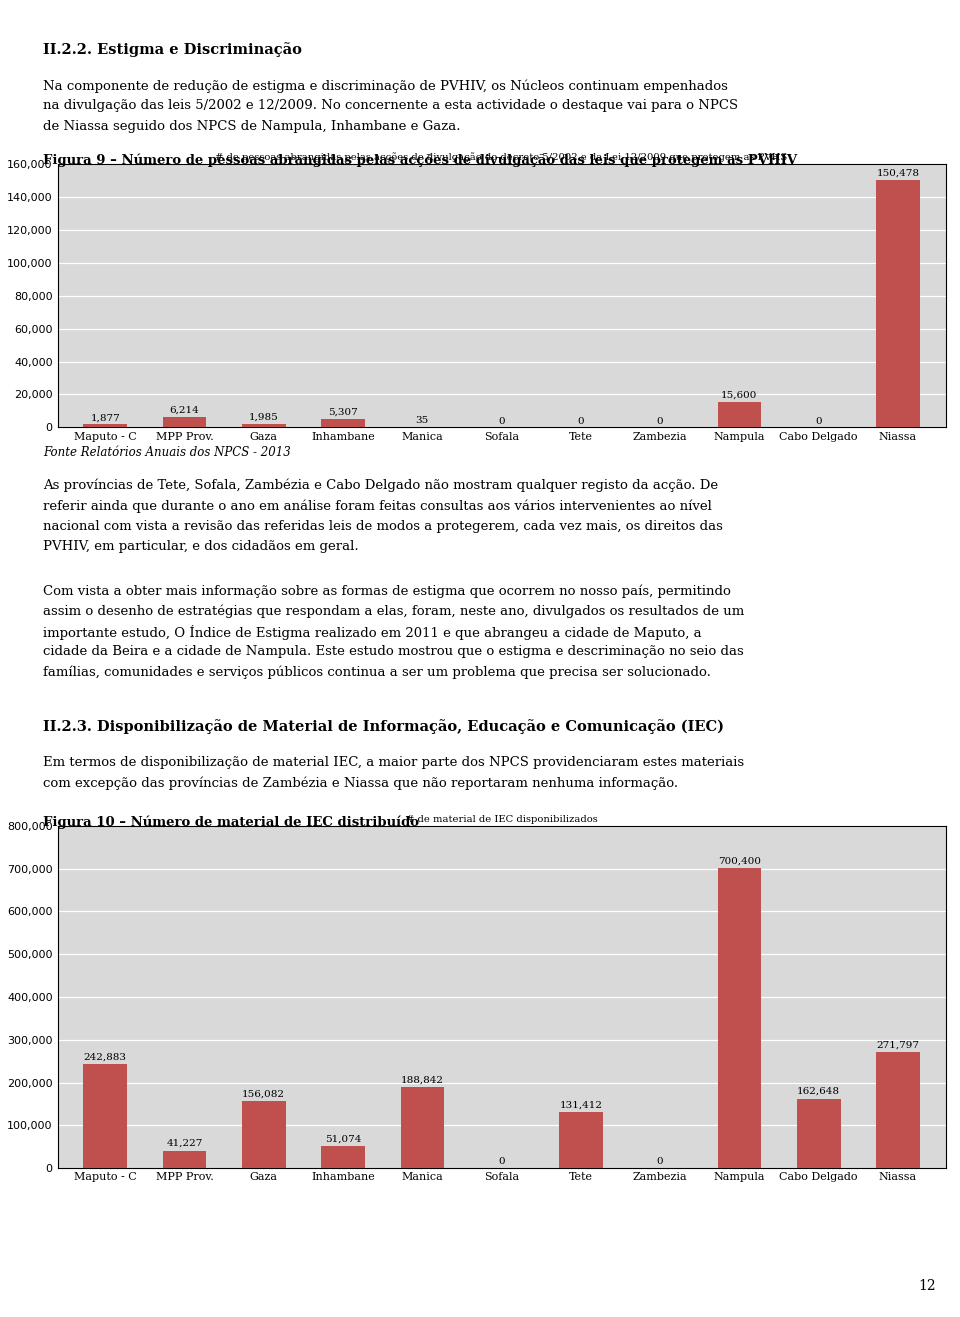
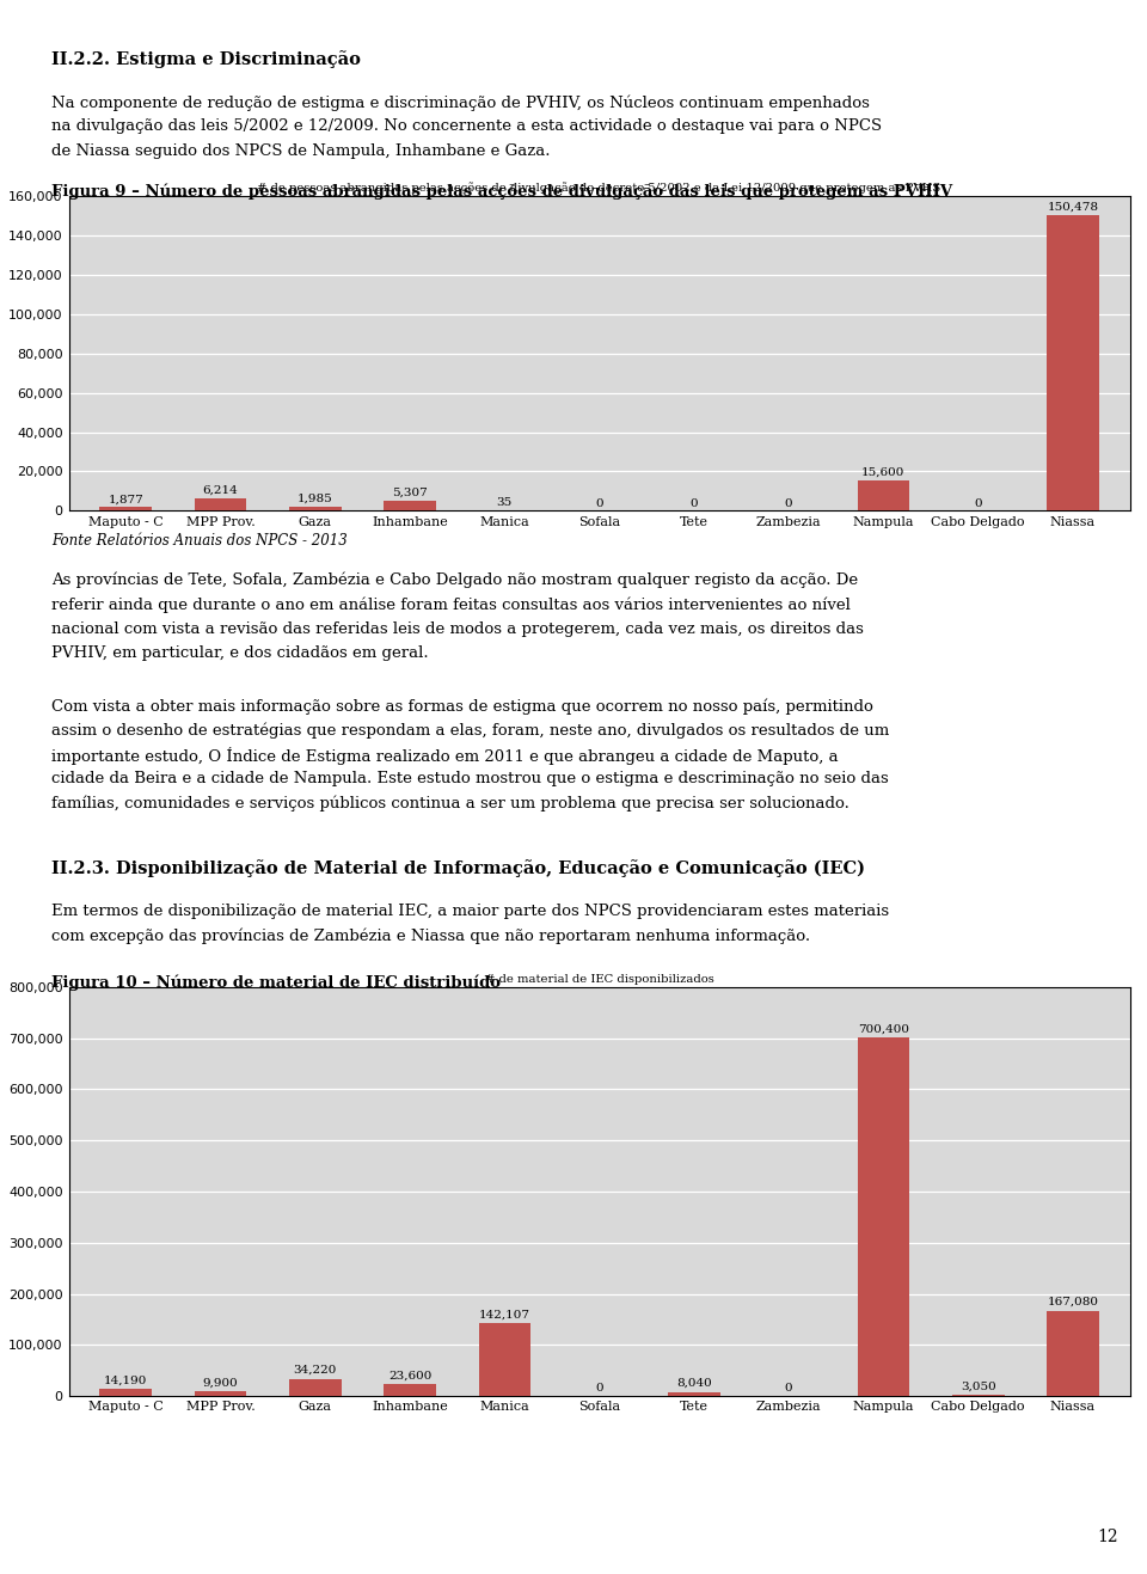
# de material de IEC disponibilizados/Maputo - C: 242,883 -> 14,190
# de material de IEC disponibilizados/MPP Prov.: 41,227 -> 9,900
# de material de IEC disponibilizados/Gaza: 156,082 -> 34,220
# de material de IEC disponibilizados/Inhambane: 51,074 -> 23,600
# de material de IEC disponibilizados/Manica: 188,842 -> 142,107
# de material de IEC disponibilizados/Tete: 131,412 -> 8,040
# de material de IEC disponibilizados/Cabo Delgado: 162,648 -> 3,050
# de material de IEC disponibilizados/Niassa: 271,797 -> 167,080
